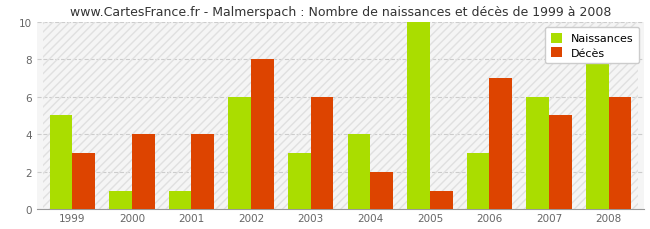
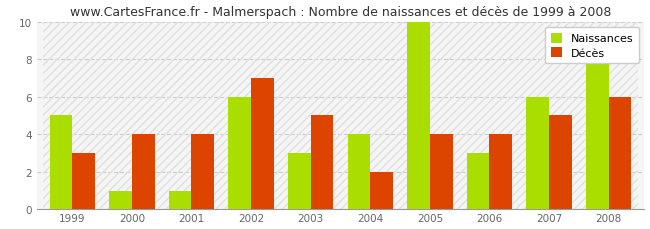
Décès/2002: 8 -> 7
Décès/2003: 6 -> 5
Décès/2005: 1 -> 4
Décès/2006: 7 -> 4
